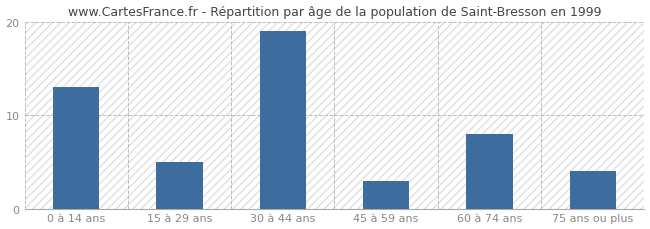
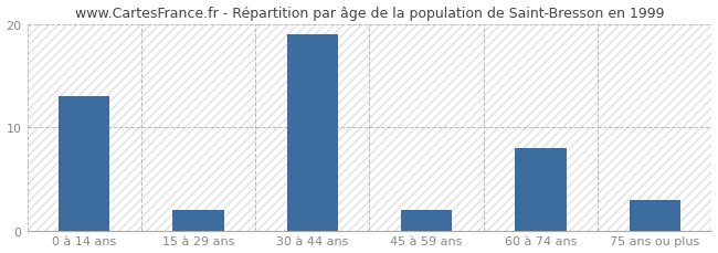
15 à 29 ans: 5 -> 2
45 à 59 ans: 3 -> 2
75 ans ou plus: 4 -> 3
